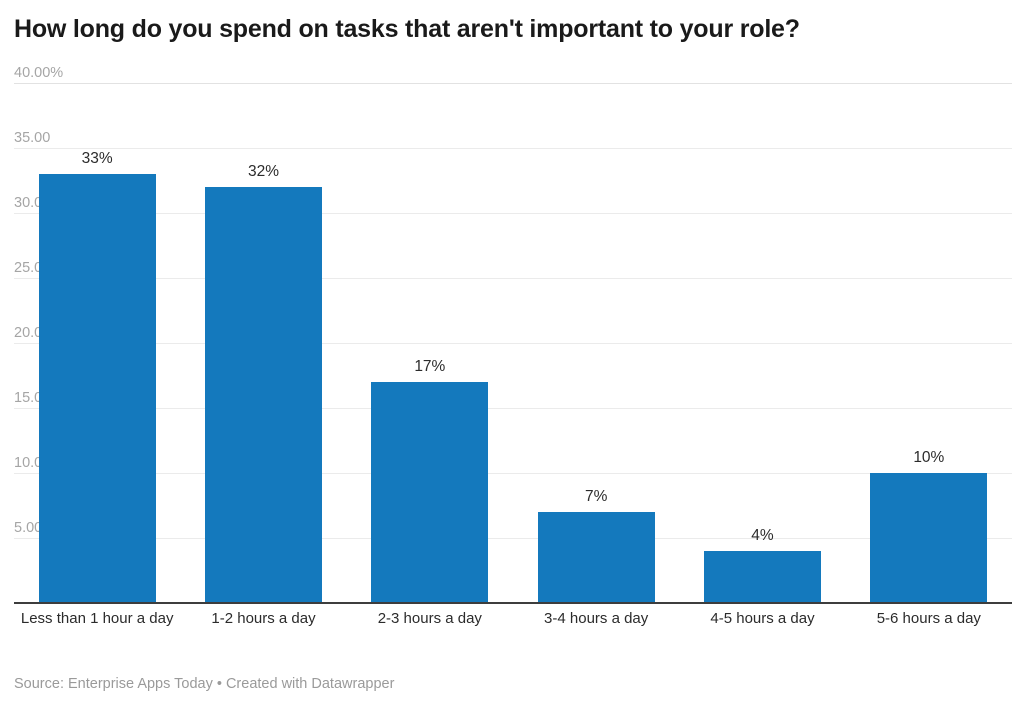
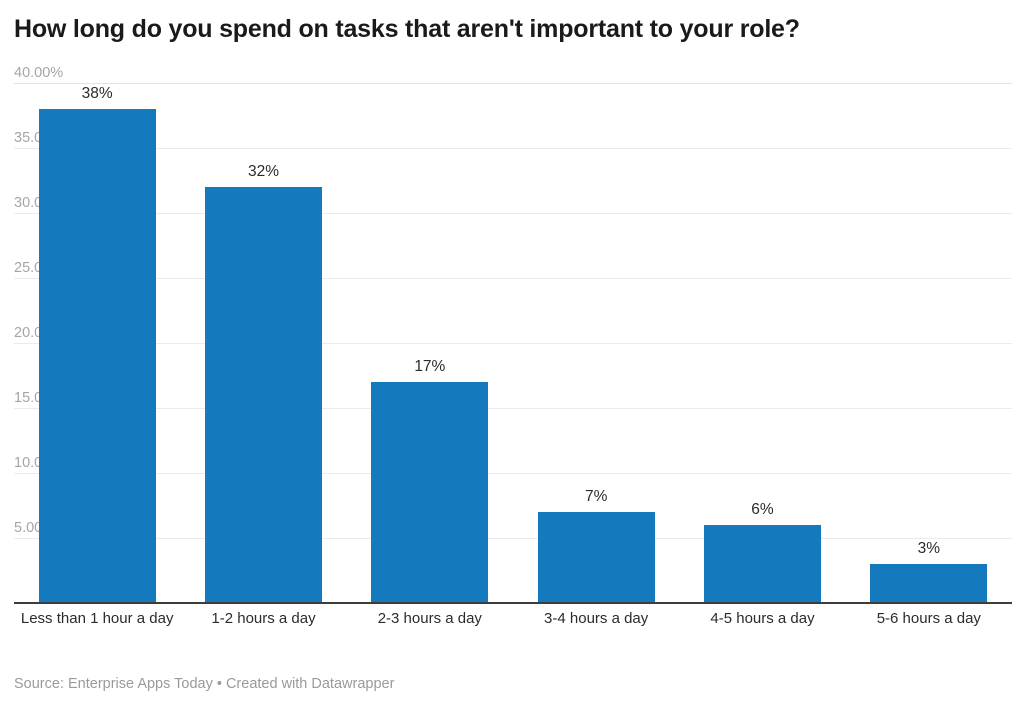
Less than 1 hour a day: 33% -> 38%
4-5 hours a day: 4% -> 6%
5-6 hours a day: 10% -> 3%
